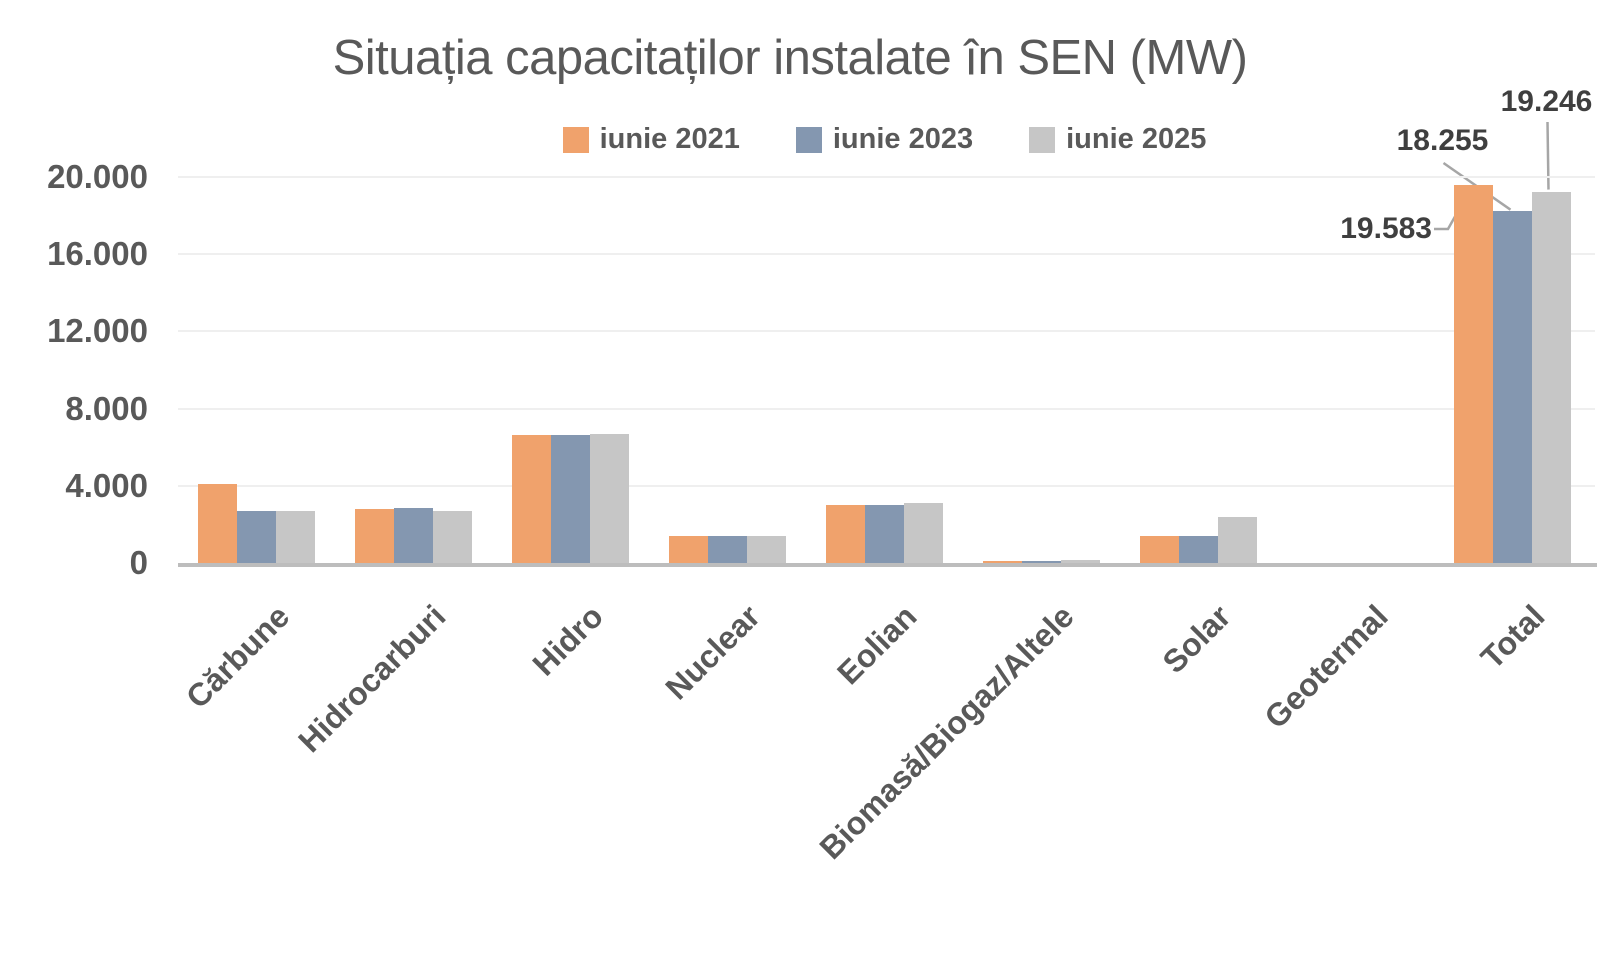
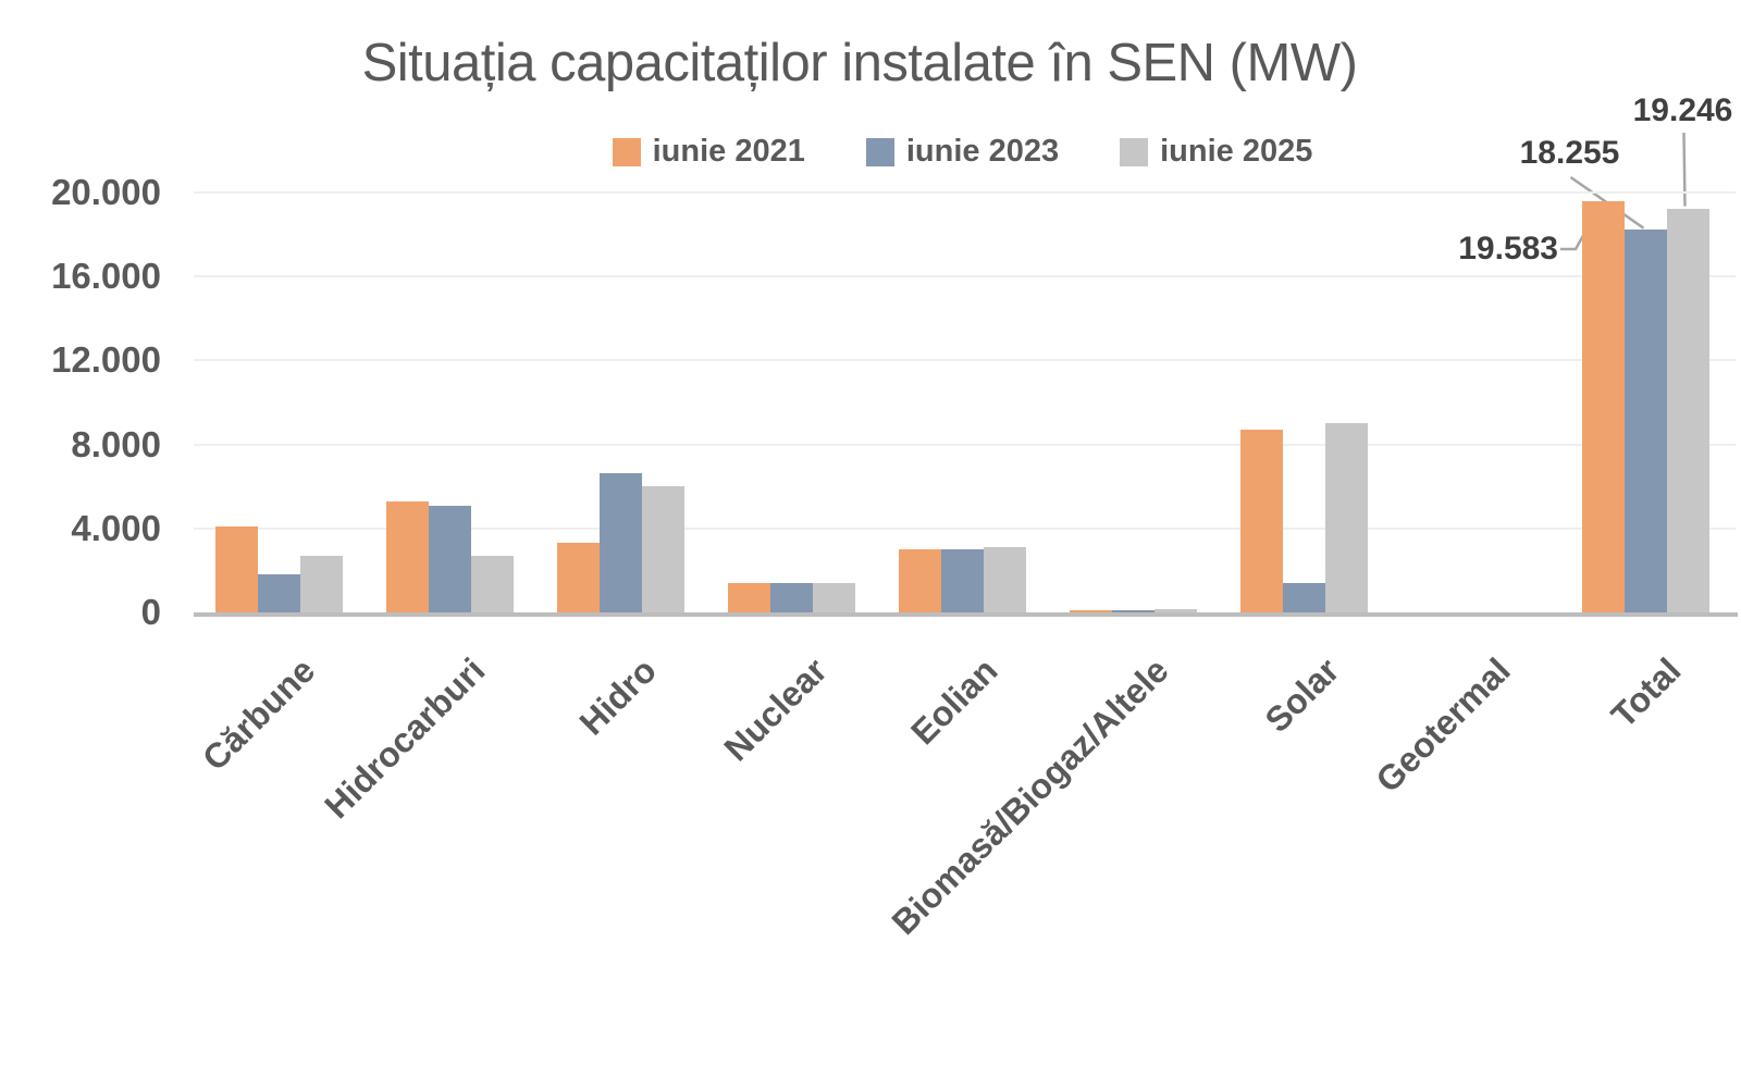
iunie 2023/Cărbune: 2700 -> 1800
iunie 2021/Hidrocarburi: 2800 -> 5300
iunie 2023/Hidrocarburi: 2800 -> 5100
iunie 2021/Hidro: 6600 -> 3300
iunie 2025/Hidro: 6700 -> 6000
iunie 2021/Solar: 1400 -> 8700
iunie 2025/Solar: 2400 -> 9000
